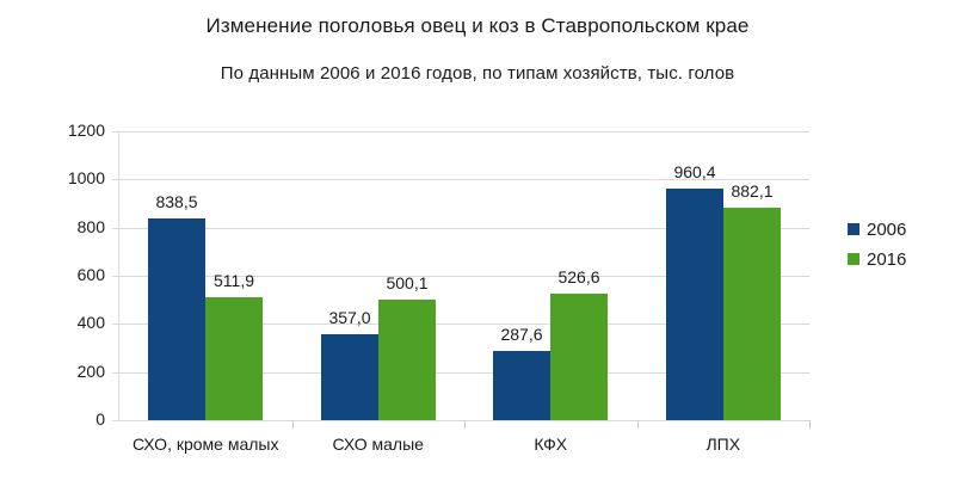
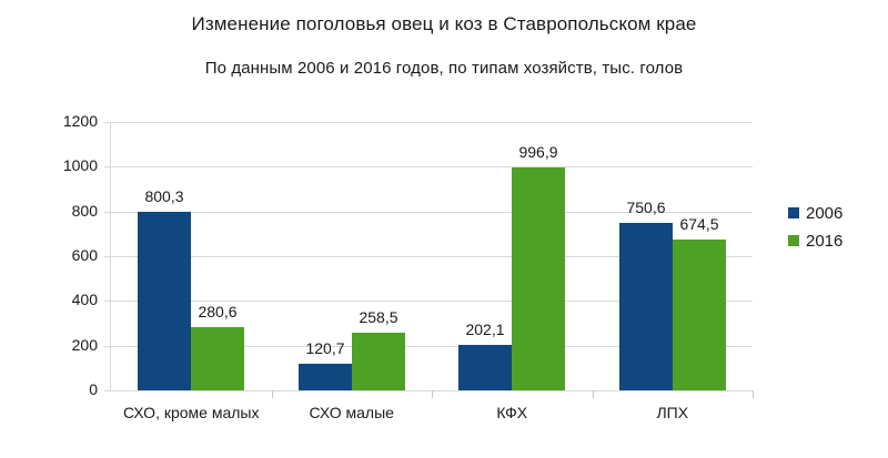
2006/СХО, кроме малых: 838,5 -> 800,3
2016/СХО, кроме малых: 511,9 -> 280,6
2006/СХО малые: 357,0 -> 120,7
2016/СХО малые: 500,1 -> 258,5
2006/КФХ: 287,6 -> 202,1
2016/КФХ: 526,6 -> 996,9
2006/ЛПХ: 960,4 -> 750,6
2016/ЛПХ: 882,1 -> 674,5
